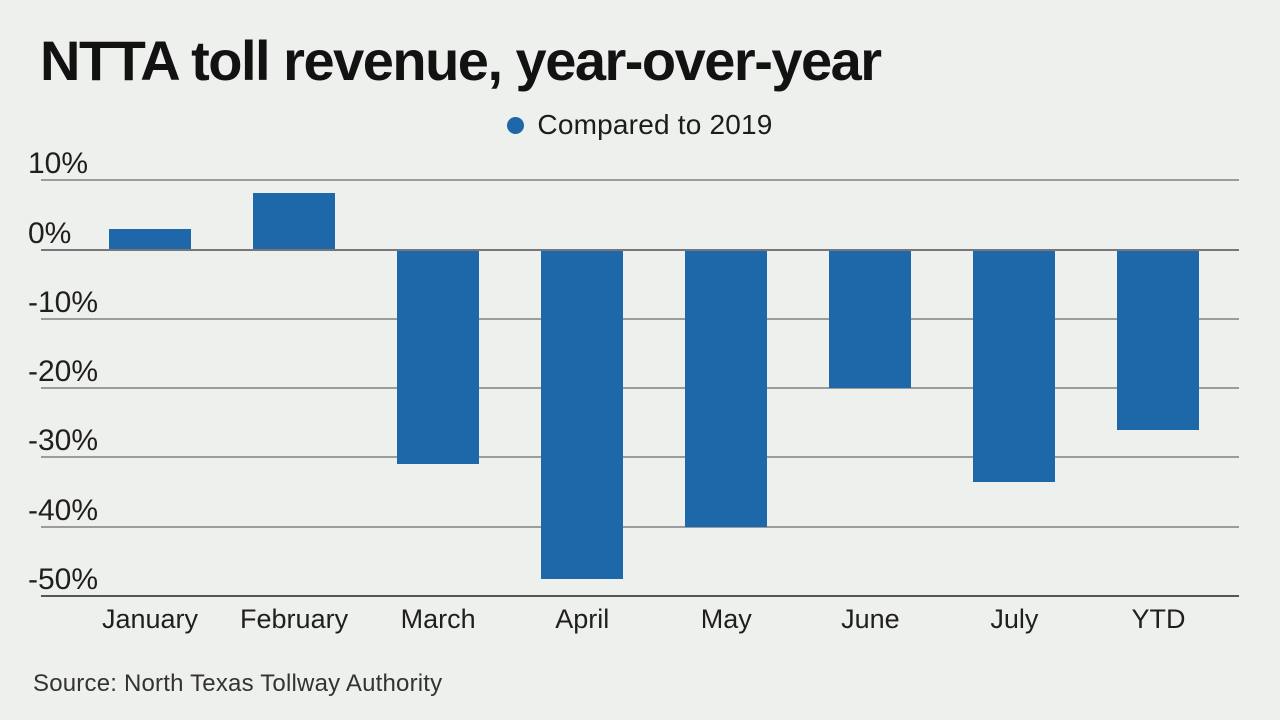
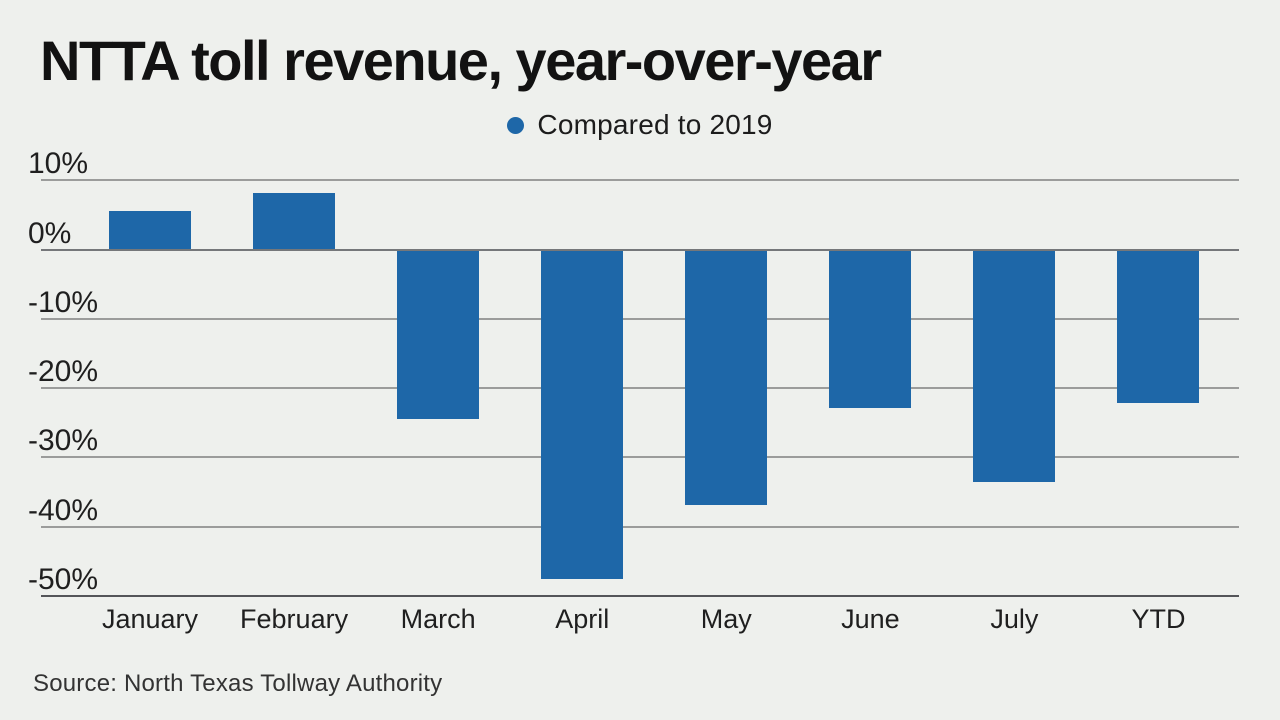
January: 3% -> 6%
March: -31% -> -24%
May: -40% -> -37%
June: -20% -> -23%
YTD: -26% -> -22%
